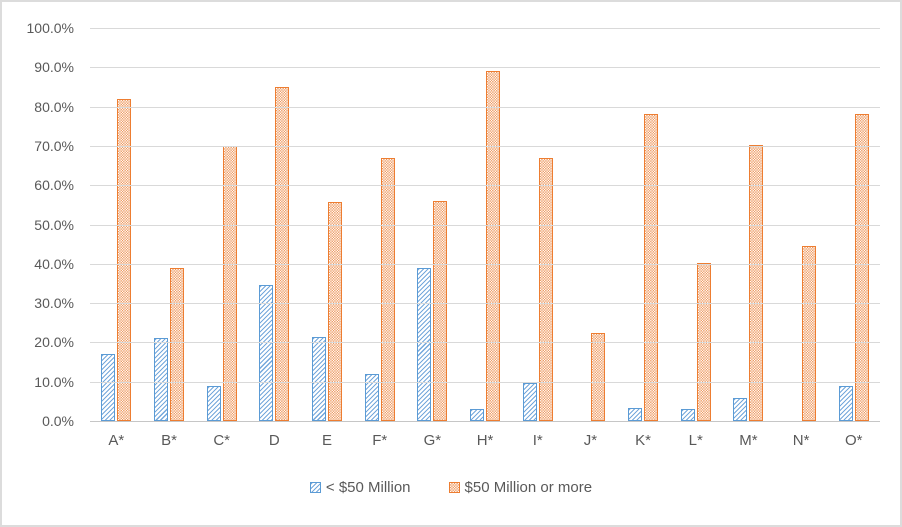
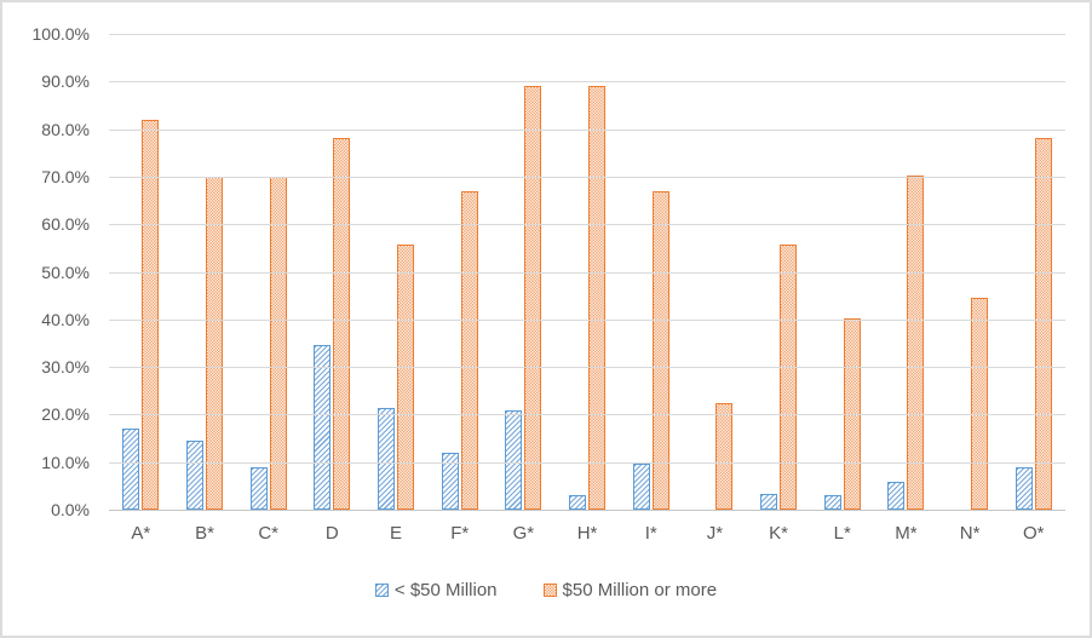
< $50 Million/B*: 21% -> 14%
$50 Million or more/B*: 39% -> 70%
$50 Million or more/D: 85% -> 78%
< $50 Million/G*: 39% -> 21%
$50 Million or more/G*: 56% -> 89%
$50 Million or more/K*: 78% -> 56%
